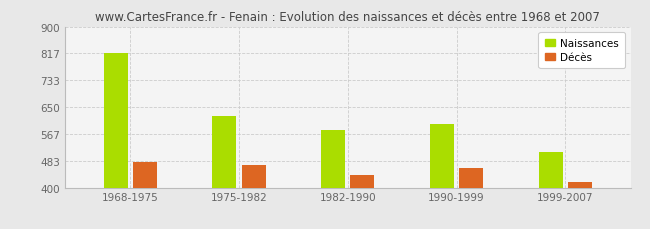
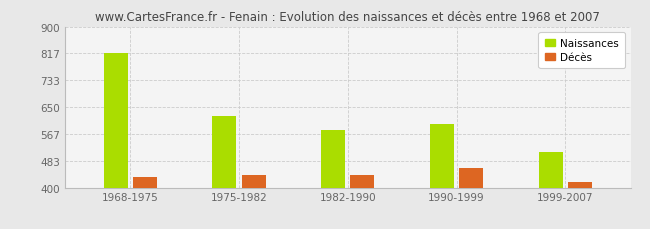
Décès/1968-1975: 480 -> 432
Décès/1975-1982: 470 -> 440
